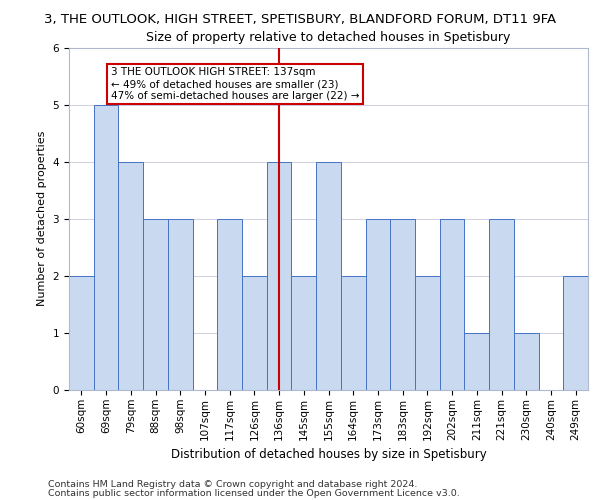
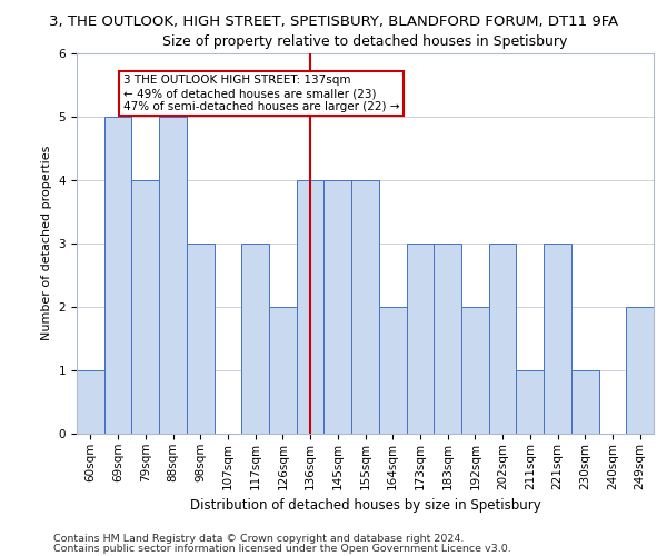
60sqm: 2 -> 1
88sqm: 3 -> 5
145sqm: 2 -> 4
